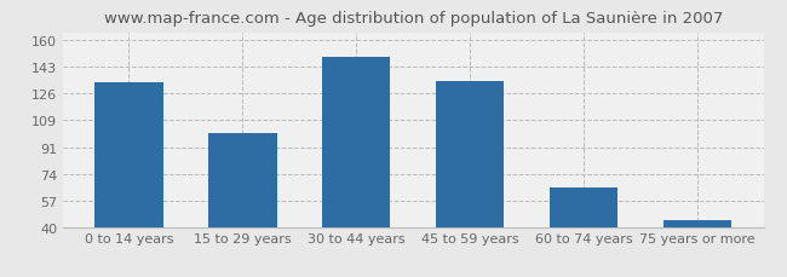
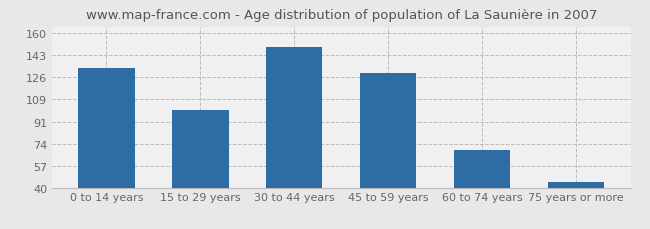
45 to 59 years: 134 -> 129
60 to 74 years: 65 -> 69
